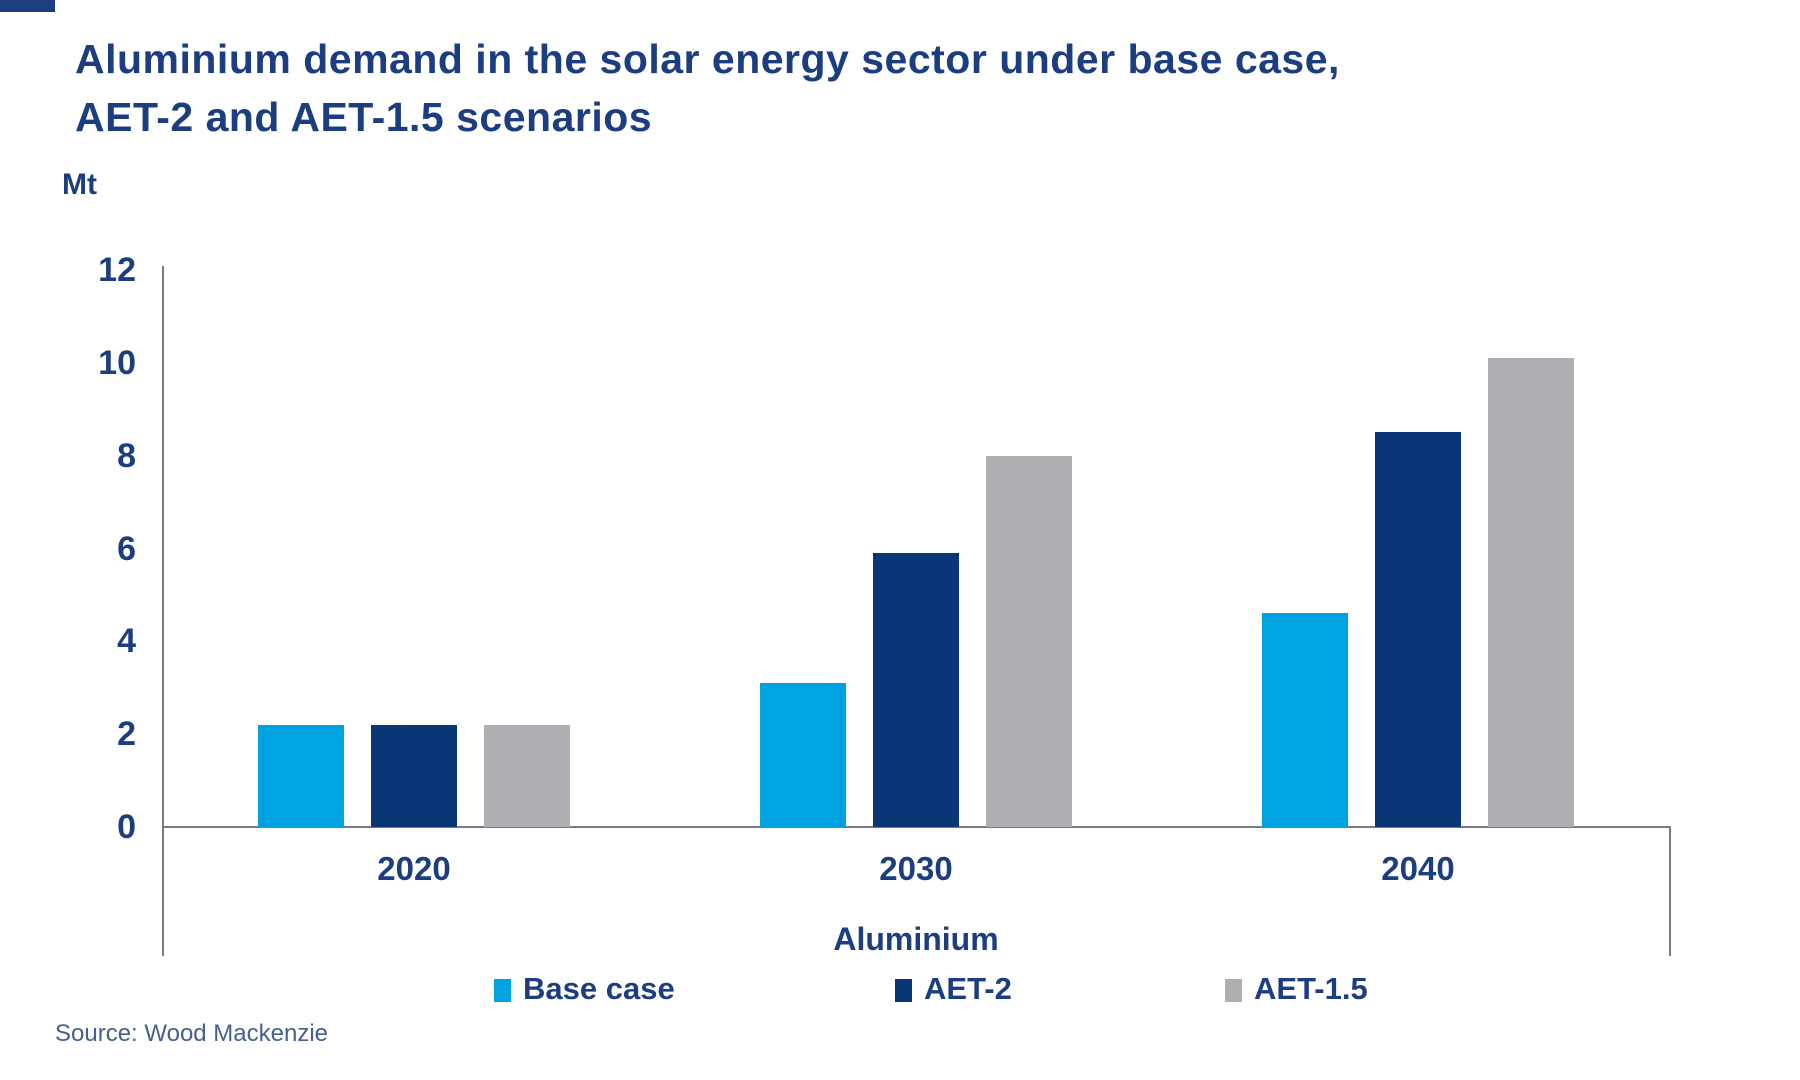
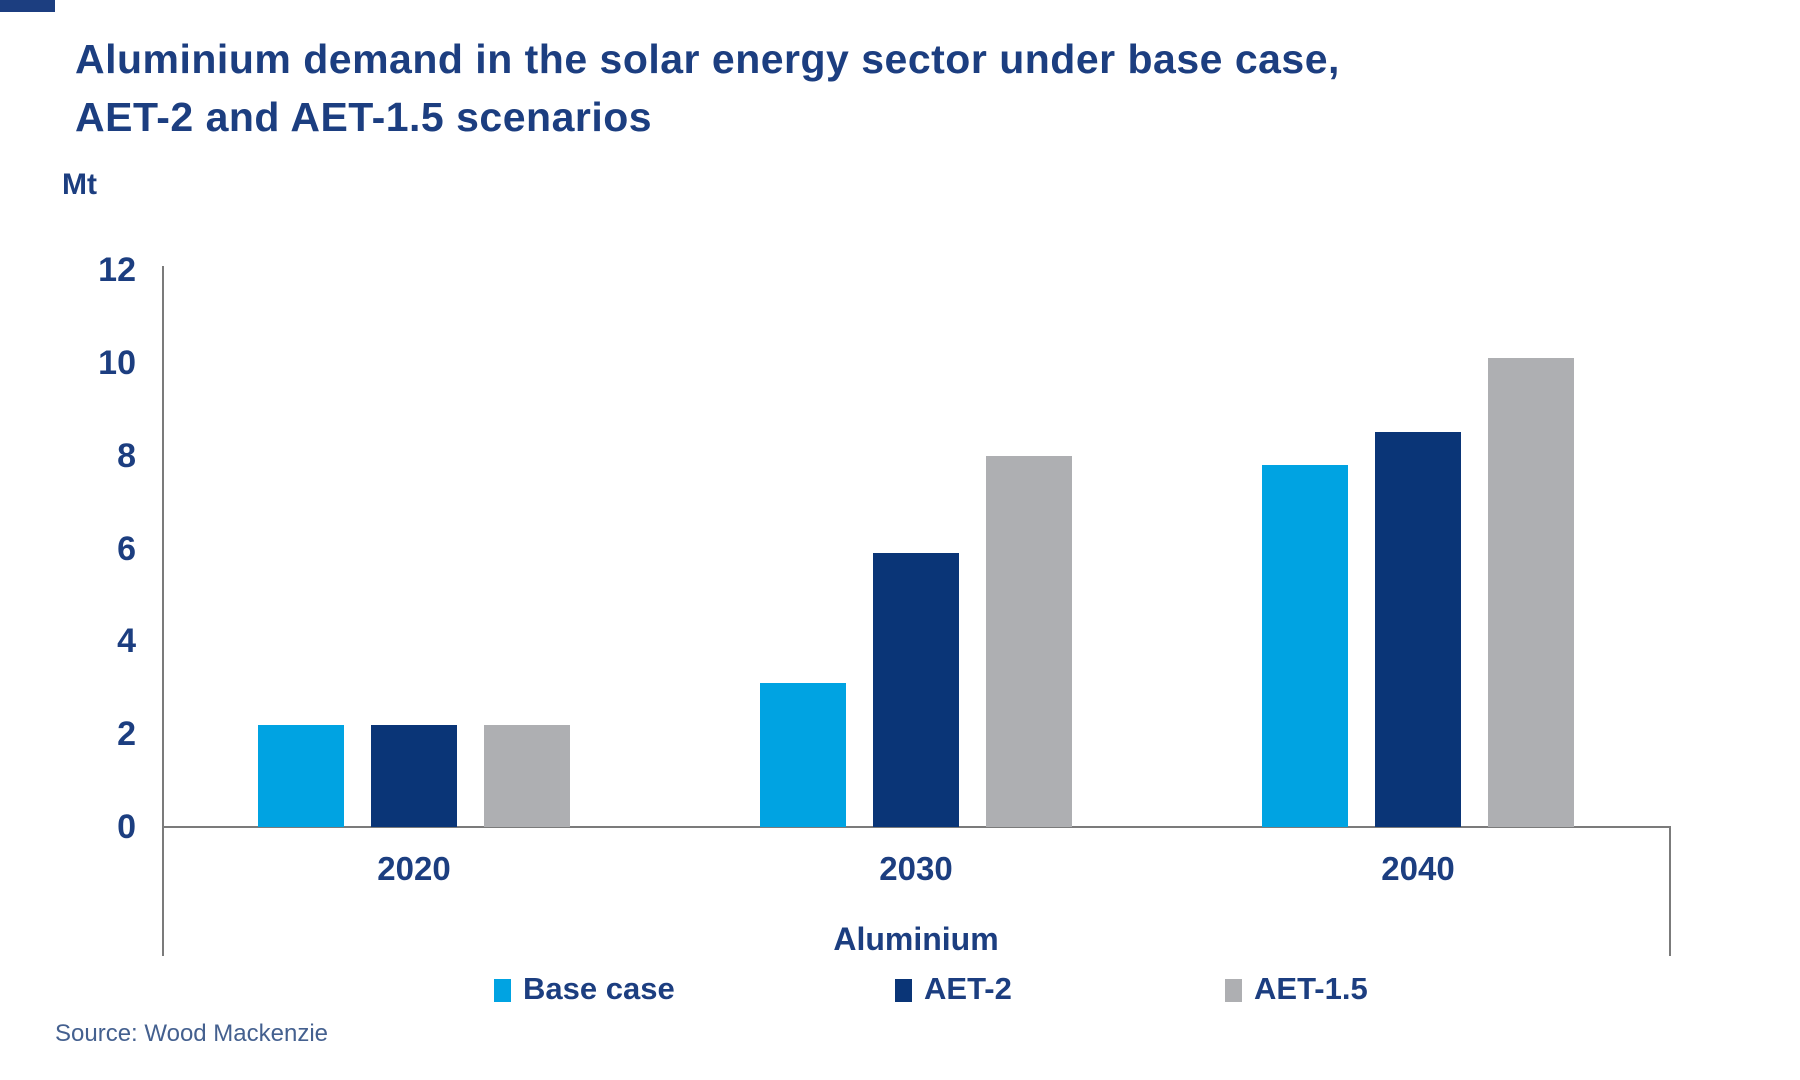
Base case/2040: 4.6 -> 7.8
